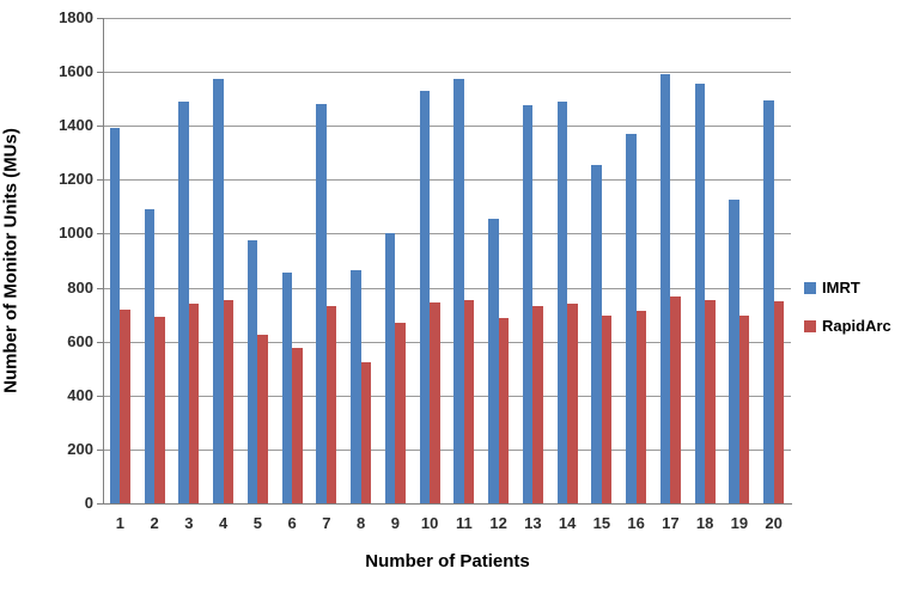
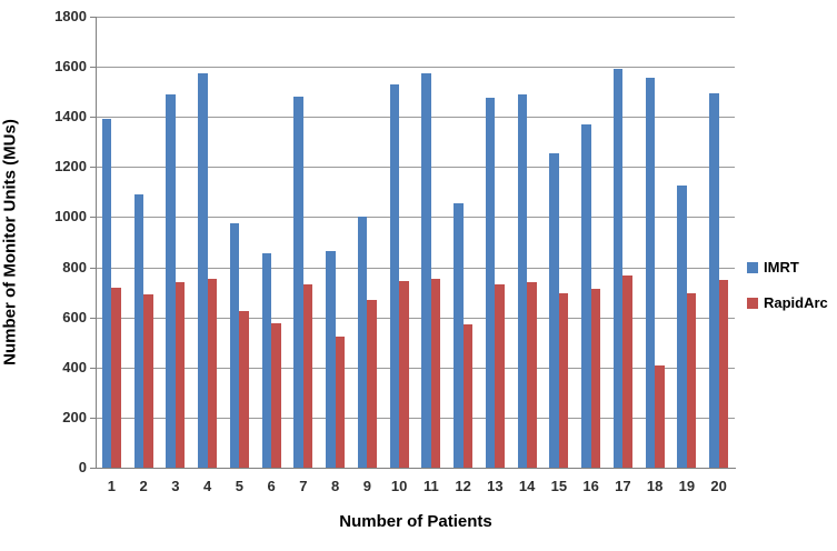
RapidArc/12: 680 -> 570
RapidArc/18: 760 -> 410
